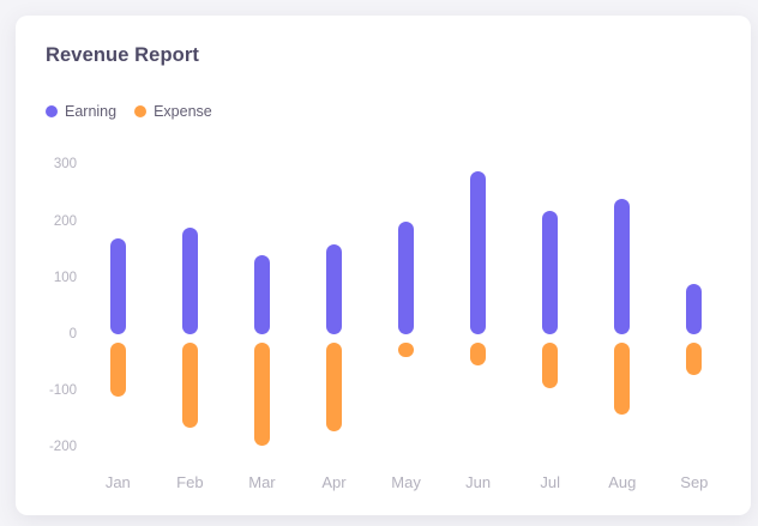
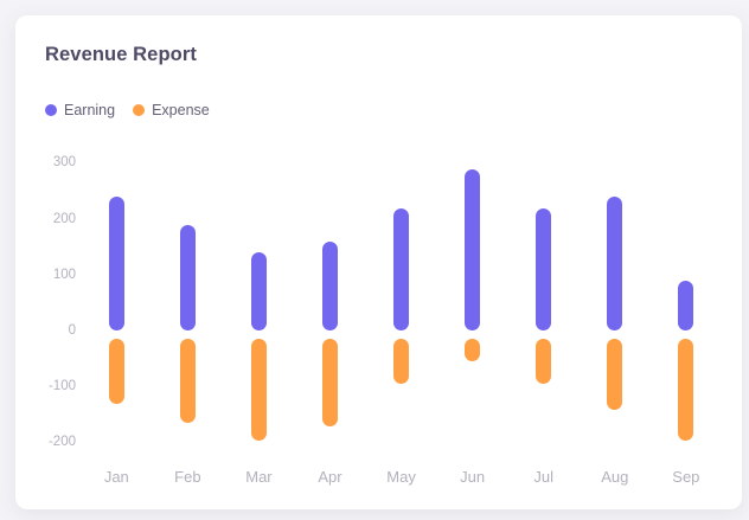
Earning/Jan: 170 -> 240
Expense/Jan: -110 -> -130
Earning/May: 200 -> 220
Expense/May: -40 -> -100
Expense/Sep: -70 -> -200
